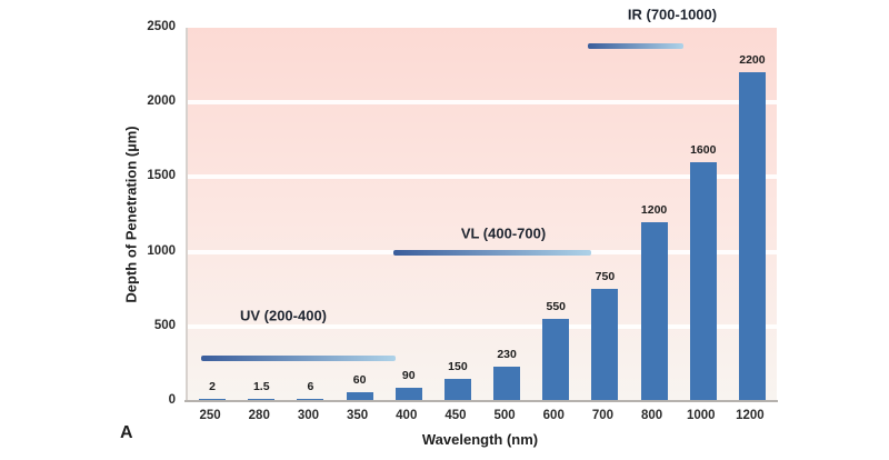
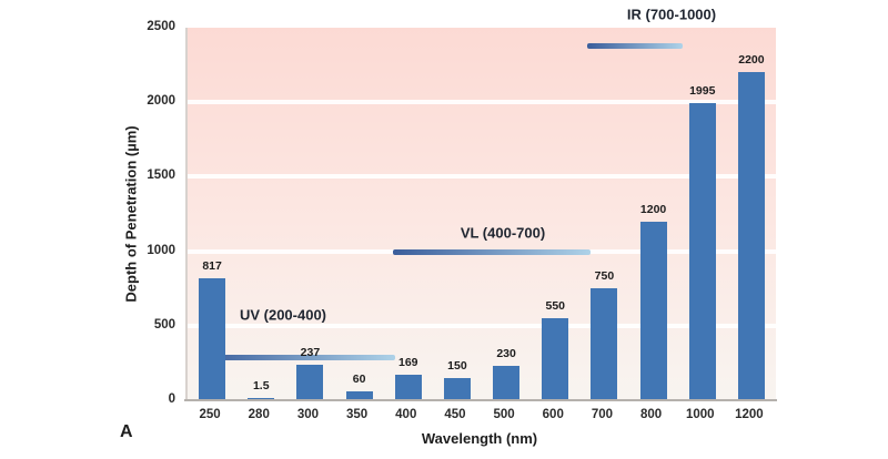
250: 2 -> 817
300: 6 -> 237
400: 90 -> 169
1000: 1600 -> 1995
